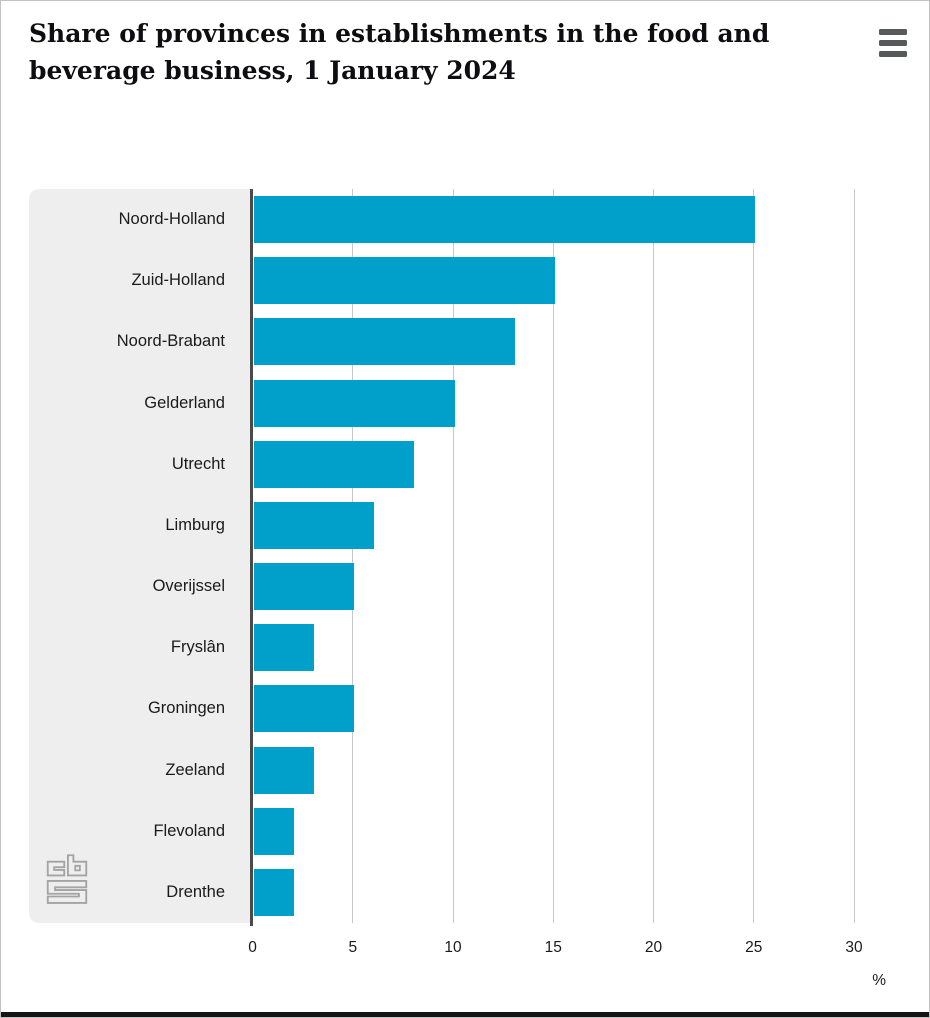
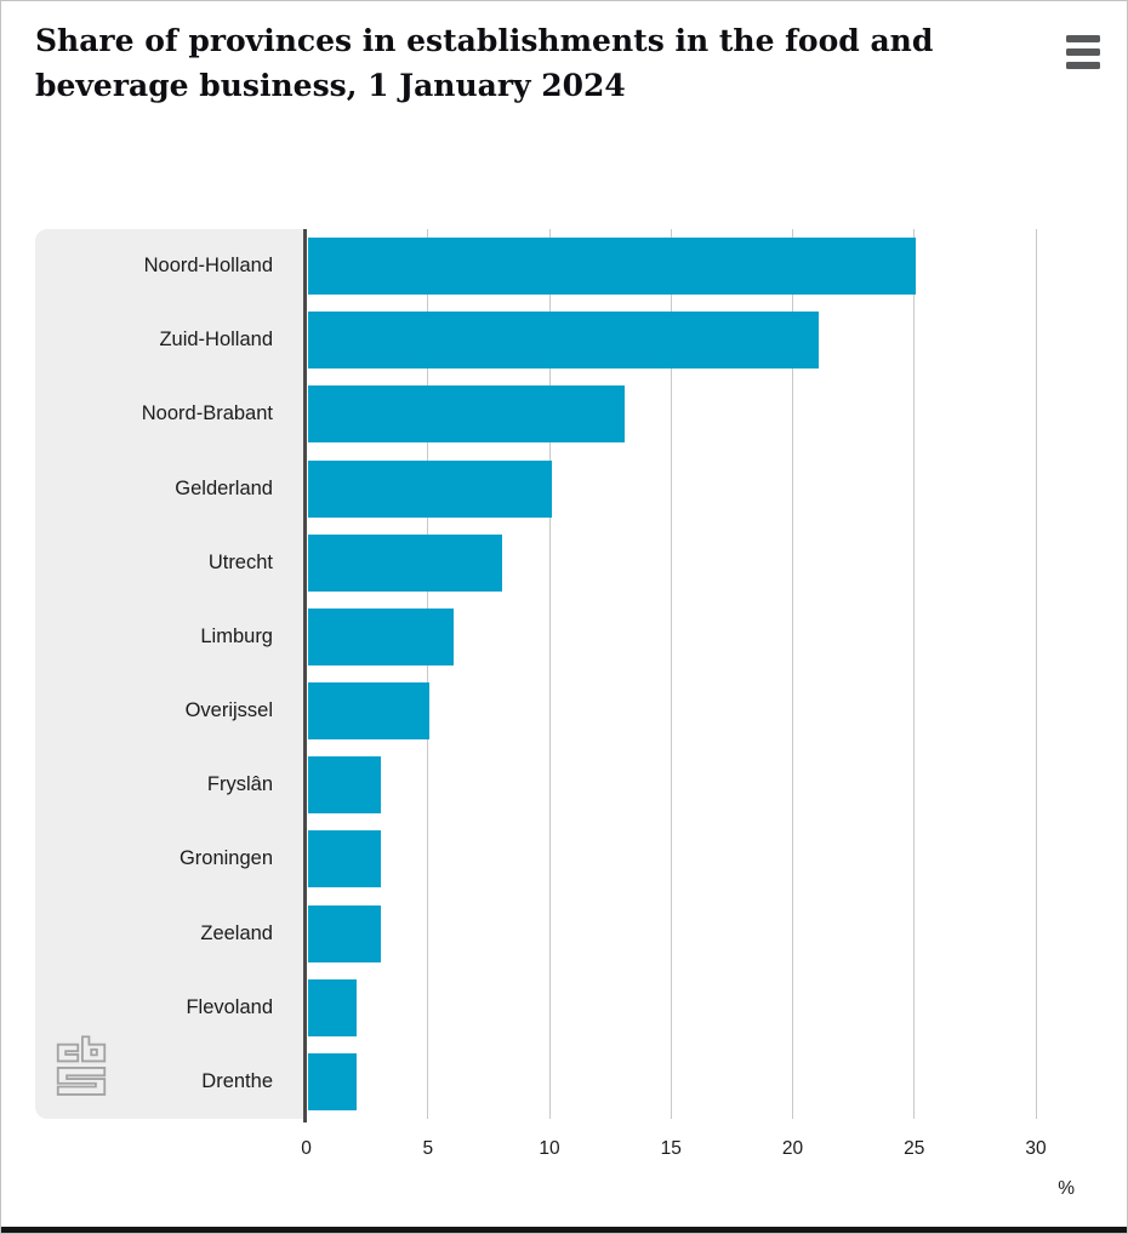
Zuid-Holland: 15 -> 21
Groningen: 5 -> 3
